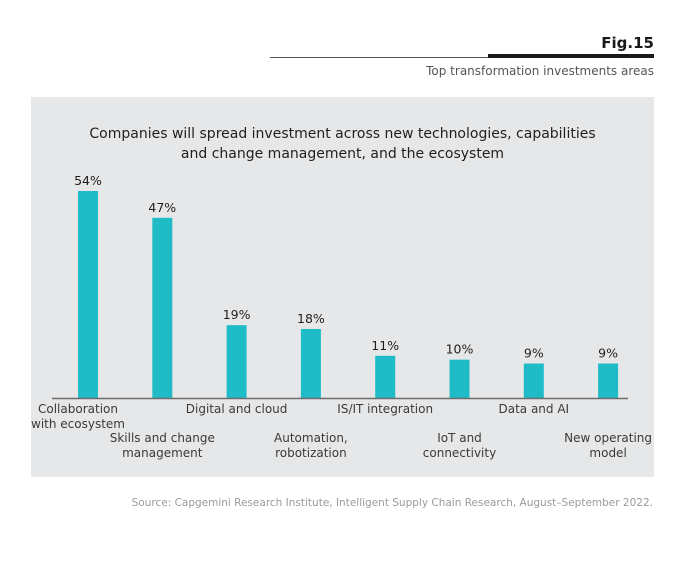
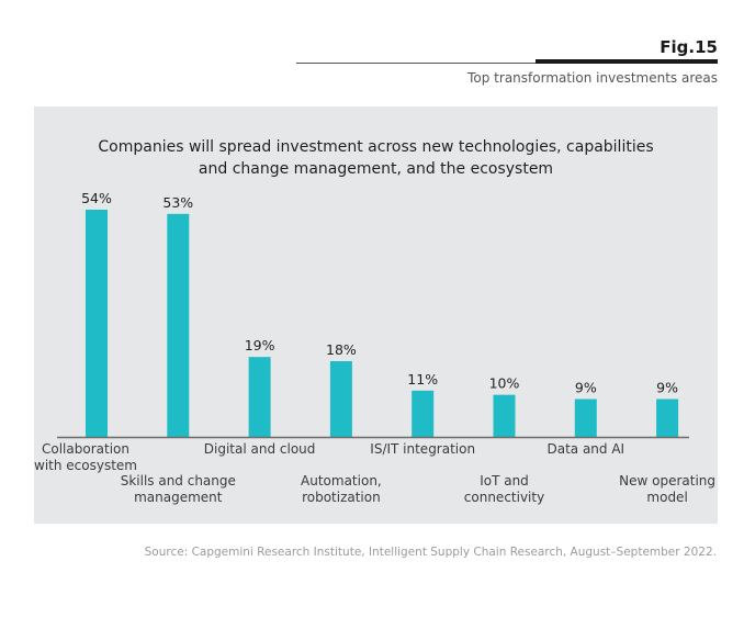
Skills and change management: 47% -> 53%
